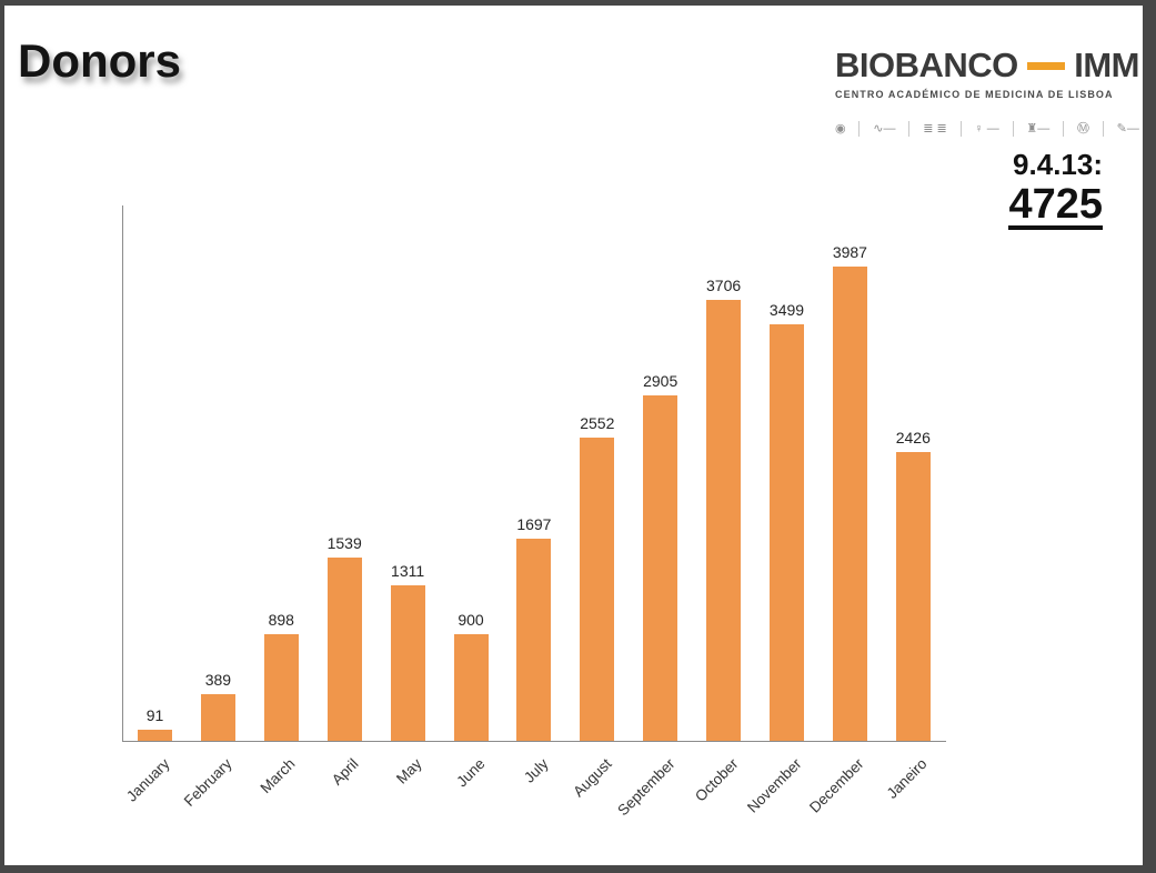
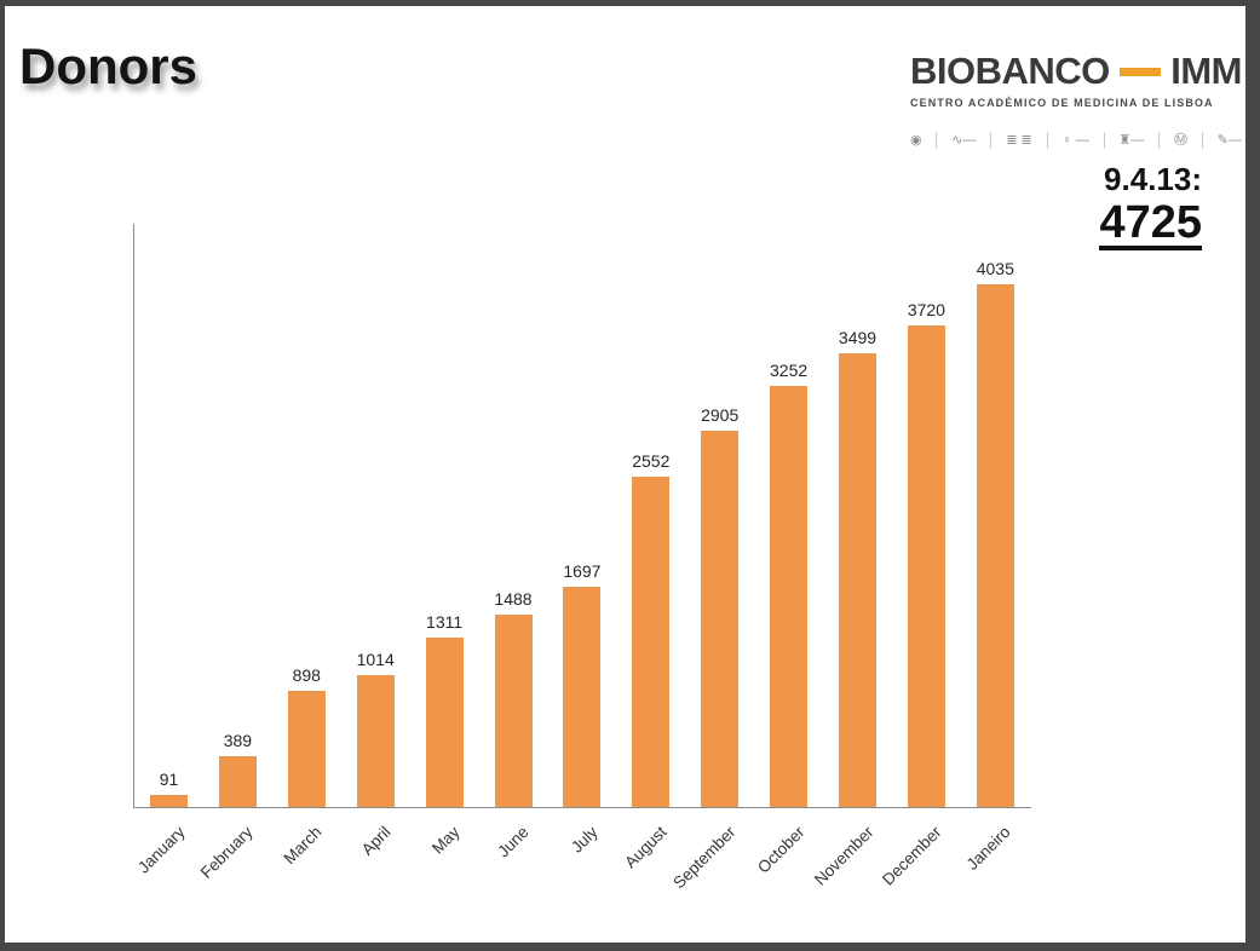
April: 1539 -> 1014
June: 900 -> 1488
October: 3706 -> 3252
December: 3987 -> 3720
Janeiro: 2426 -> 4035
